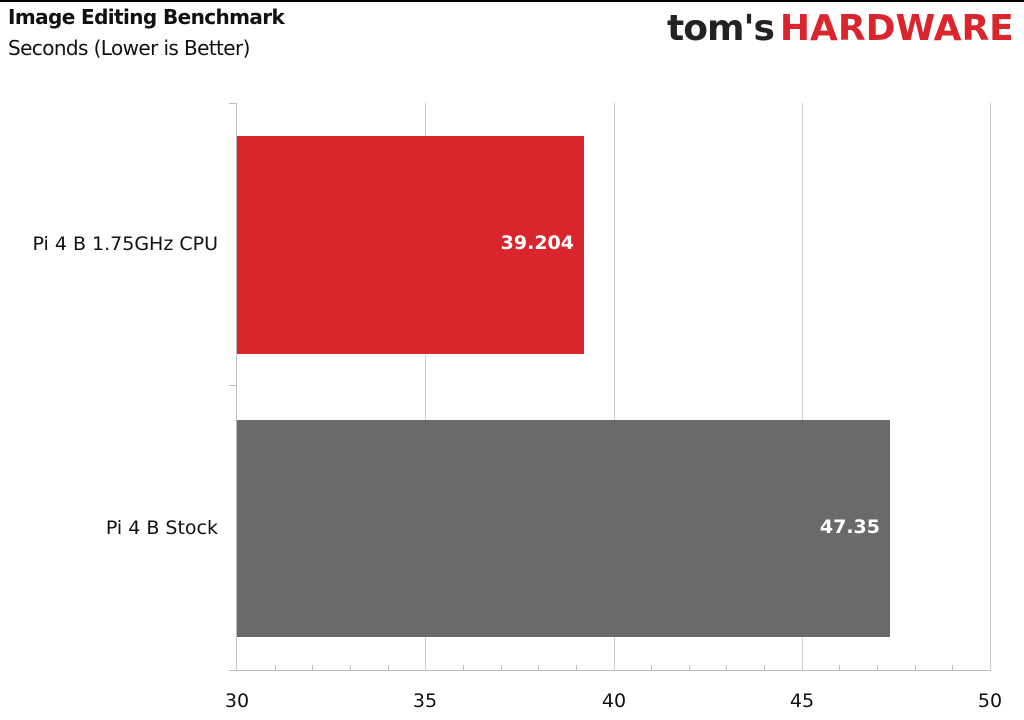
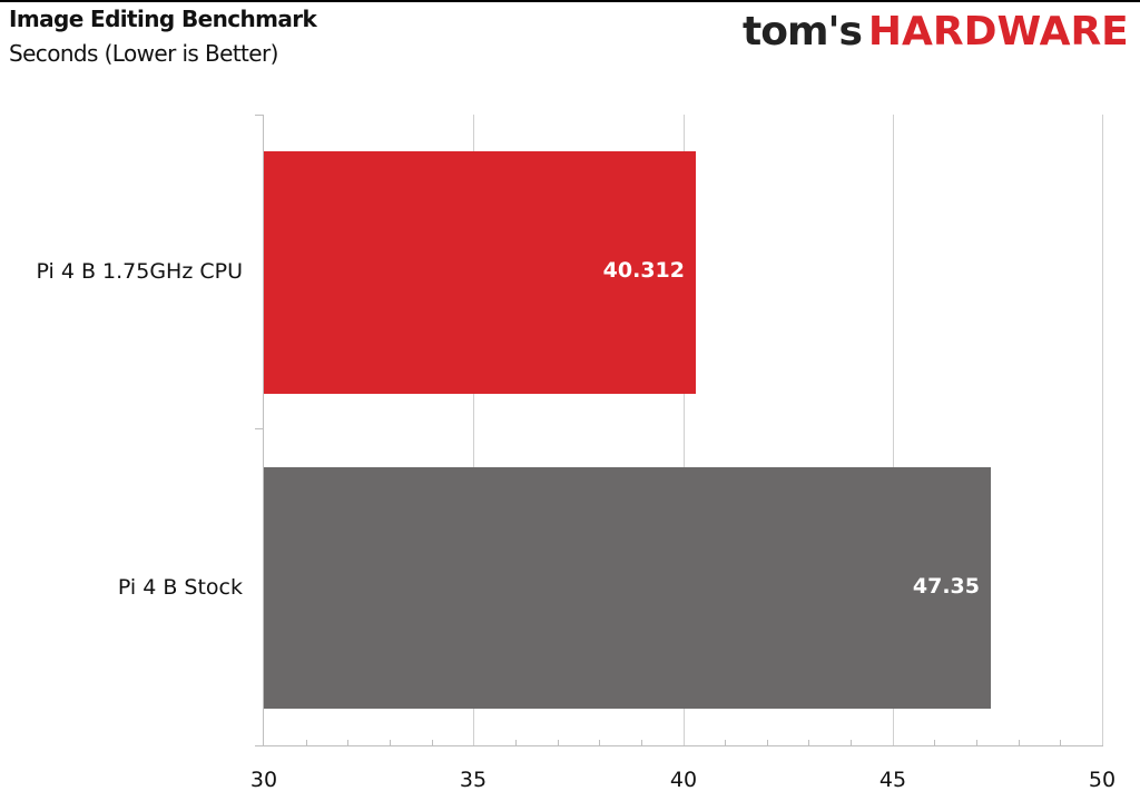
Pi 4 B 1.75GHz CPU: 39.204 -> 40.312
